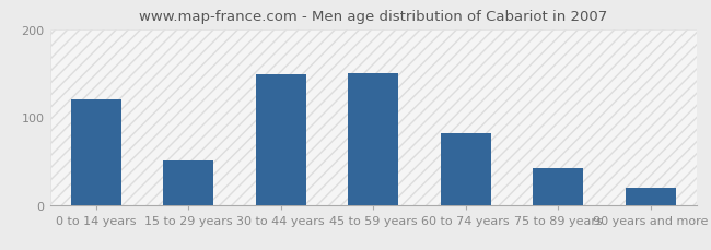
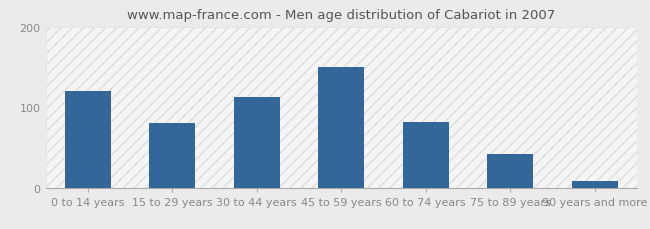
15 to 29 years: 50 -> 80
30 to 44 years: 148 -> 113
90 years and more: 20 -> 8
